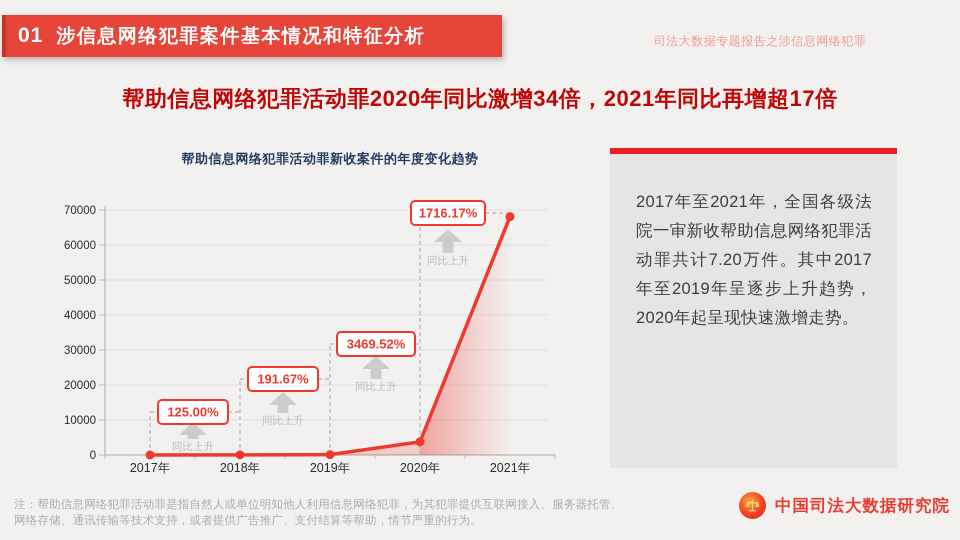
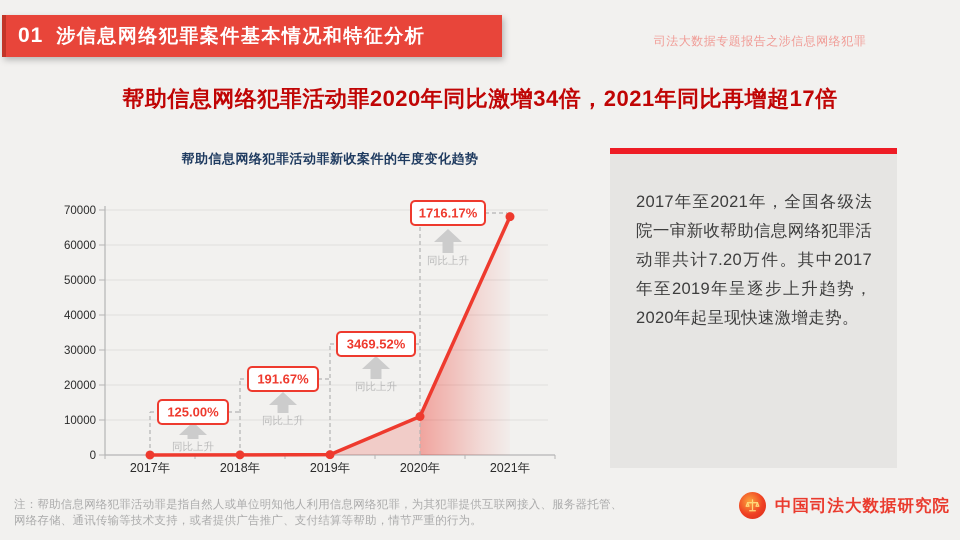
2020年: 4000 -> 11000
